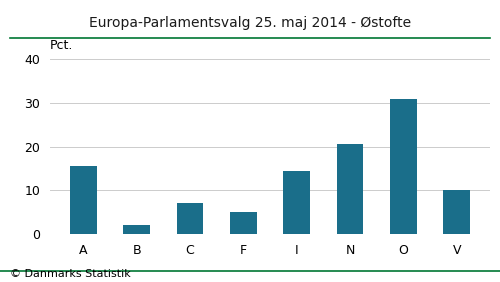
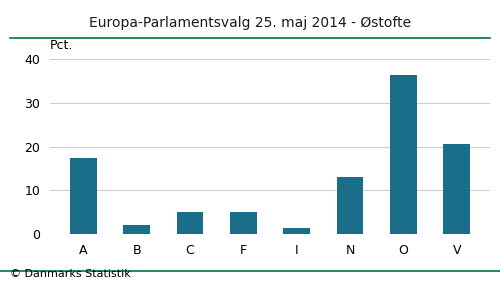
A: 15.5 -> 17.5
C: 7.0 -> 5.0
I: 14.5 -> 1.5
N: 20.5 -> 13.0
O: 31.0 -> 36.5
V: 10.0 -> 20.5
